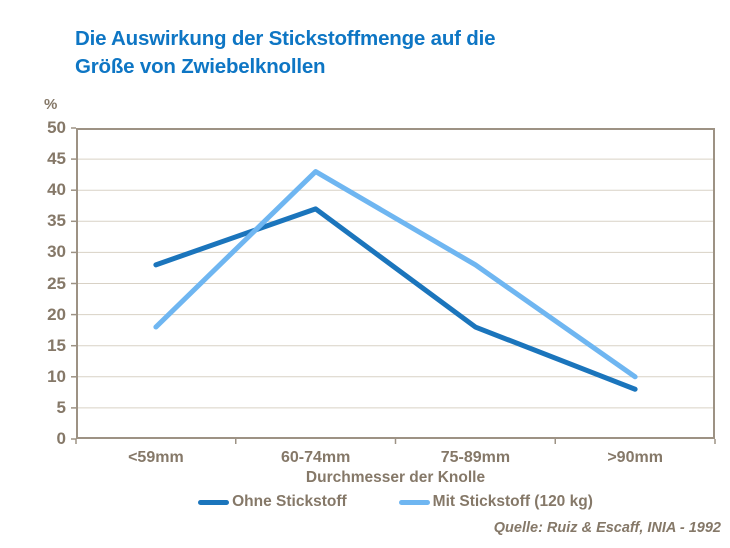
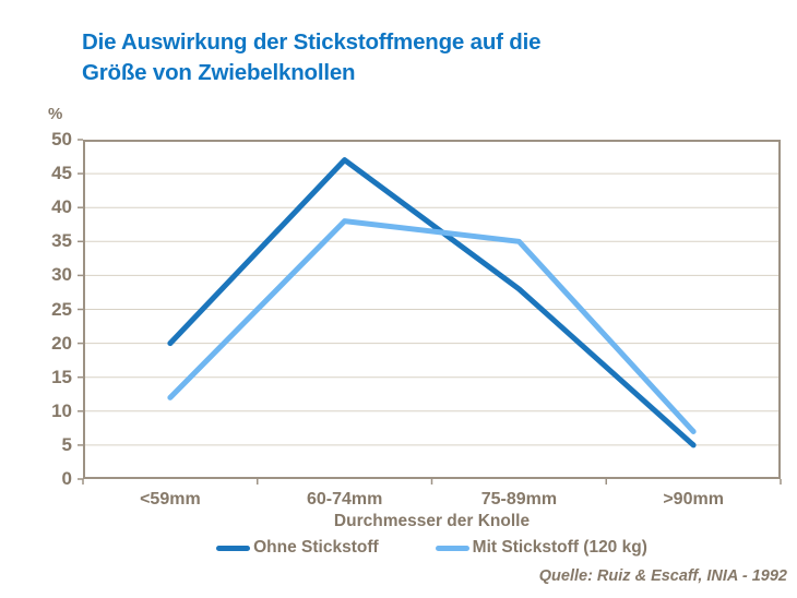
Ohne Stickstoff/<59mm: 28 -> 20
Mit Stickstoff (120 kg)/<59mm: 18 -> 12
Ohne Stickstoff/60-74mm: 37 -> 47
Mit Stickstoff (120 kg)/60-74mm: 43 -> 38
Ohne Stickstoff/75-89mm: 18 -> 28
Mit Stickstoff (120 kg)/75-89mm: 28 -> 35
Ohne Stickstoff/>90mm: 8 -> 5
Mit Stickstoff (120 kg)/>90mm: 10 -> 7
